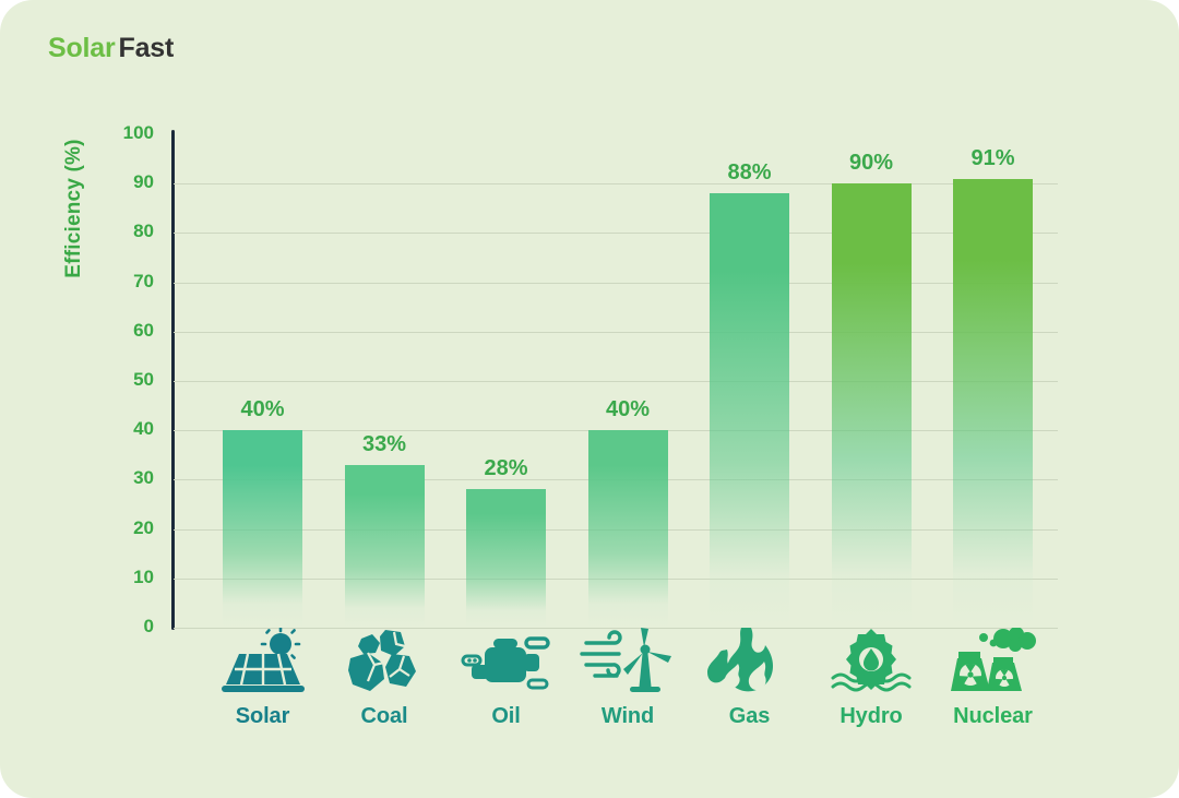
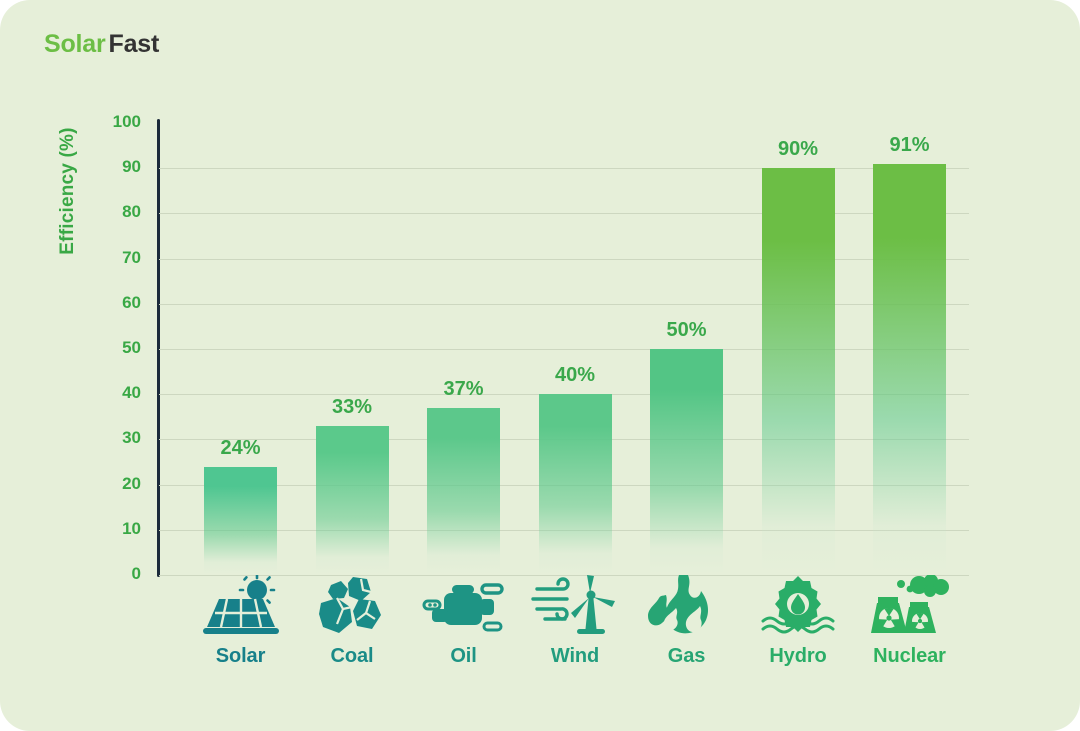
Solar: 40% -> 24%
Oil: 28% -> 37%
Gas: 88% -> 50%
